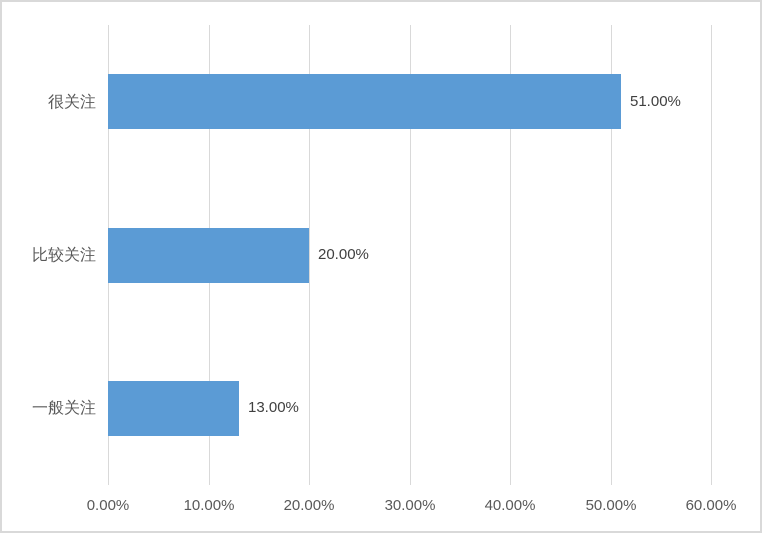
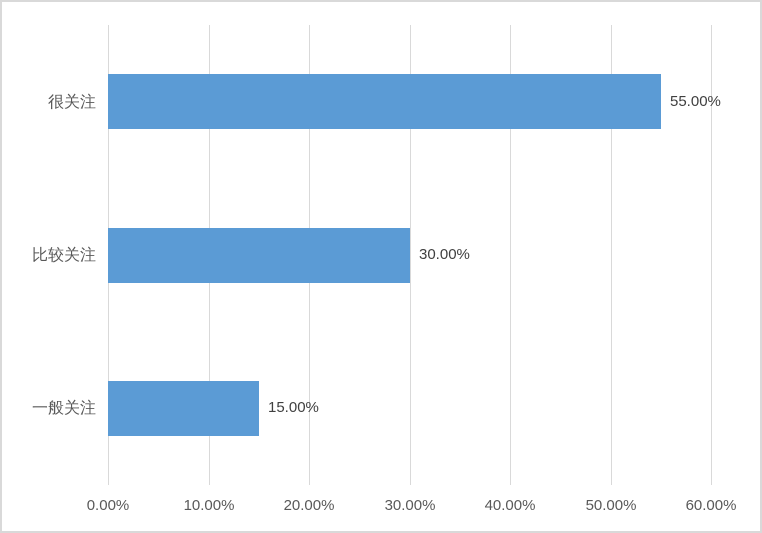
很关注: 51.00% -> 55.00%
比较关注: 20.00% -> 30.00%
一般关注: 13.00% -> 15.00%
